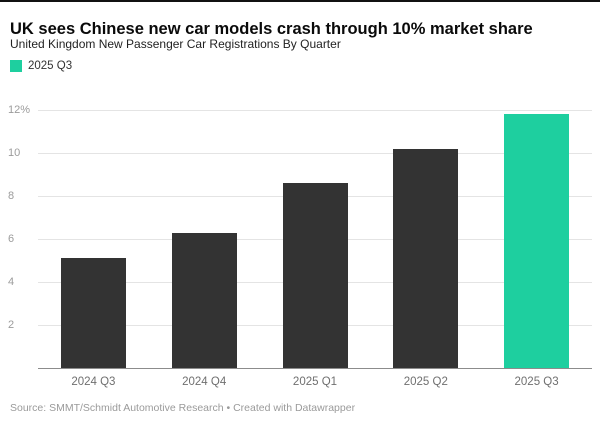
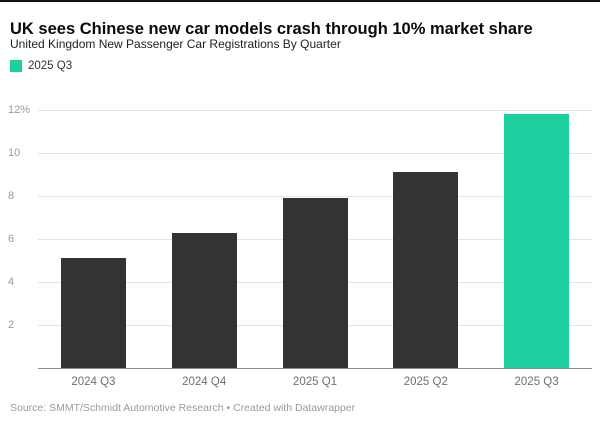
2025 Q1: 8.6% -> 7.9%
2025 Q2: 10.2% -> 9.1%
